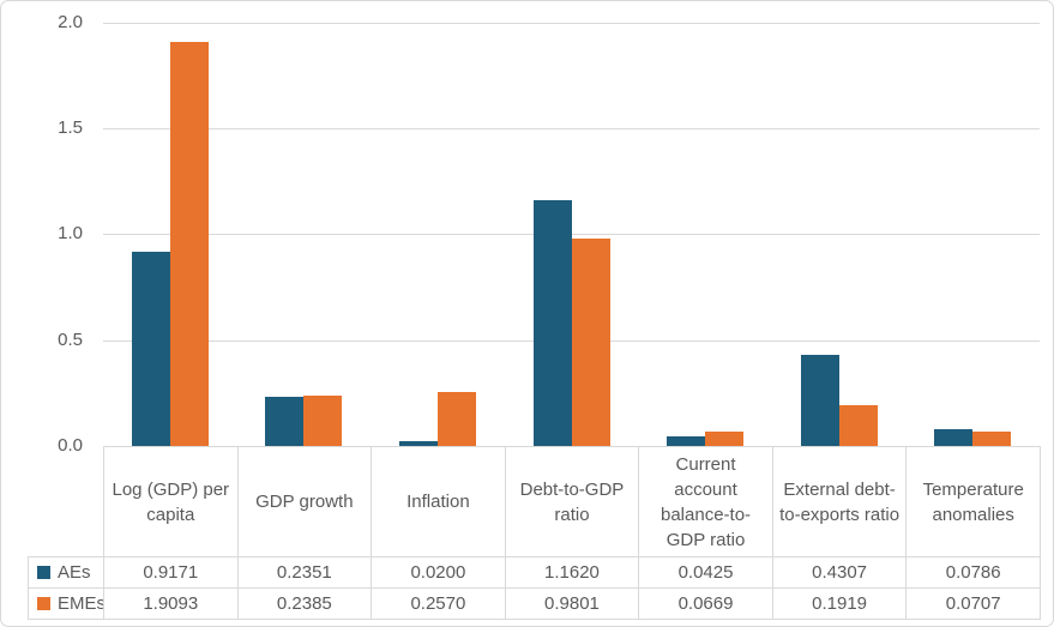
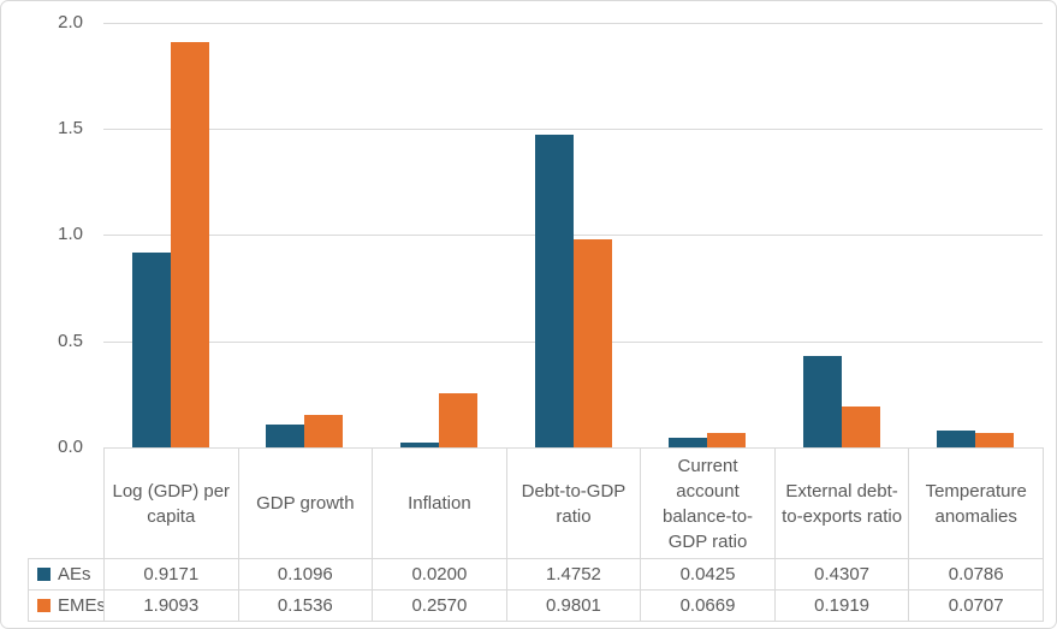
AEs/GDP growth: 0.2351 -> 0.1096
EMEs/GDP growth: 0.2385 -> 0.1536
AEs/Debt-to-GDP ratio: 1.1620 -> 1.4752
